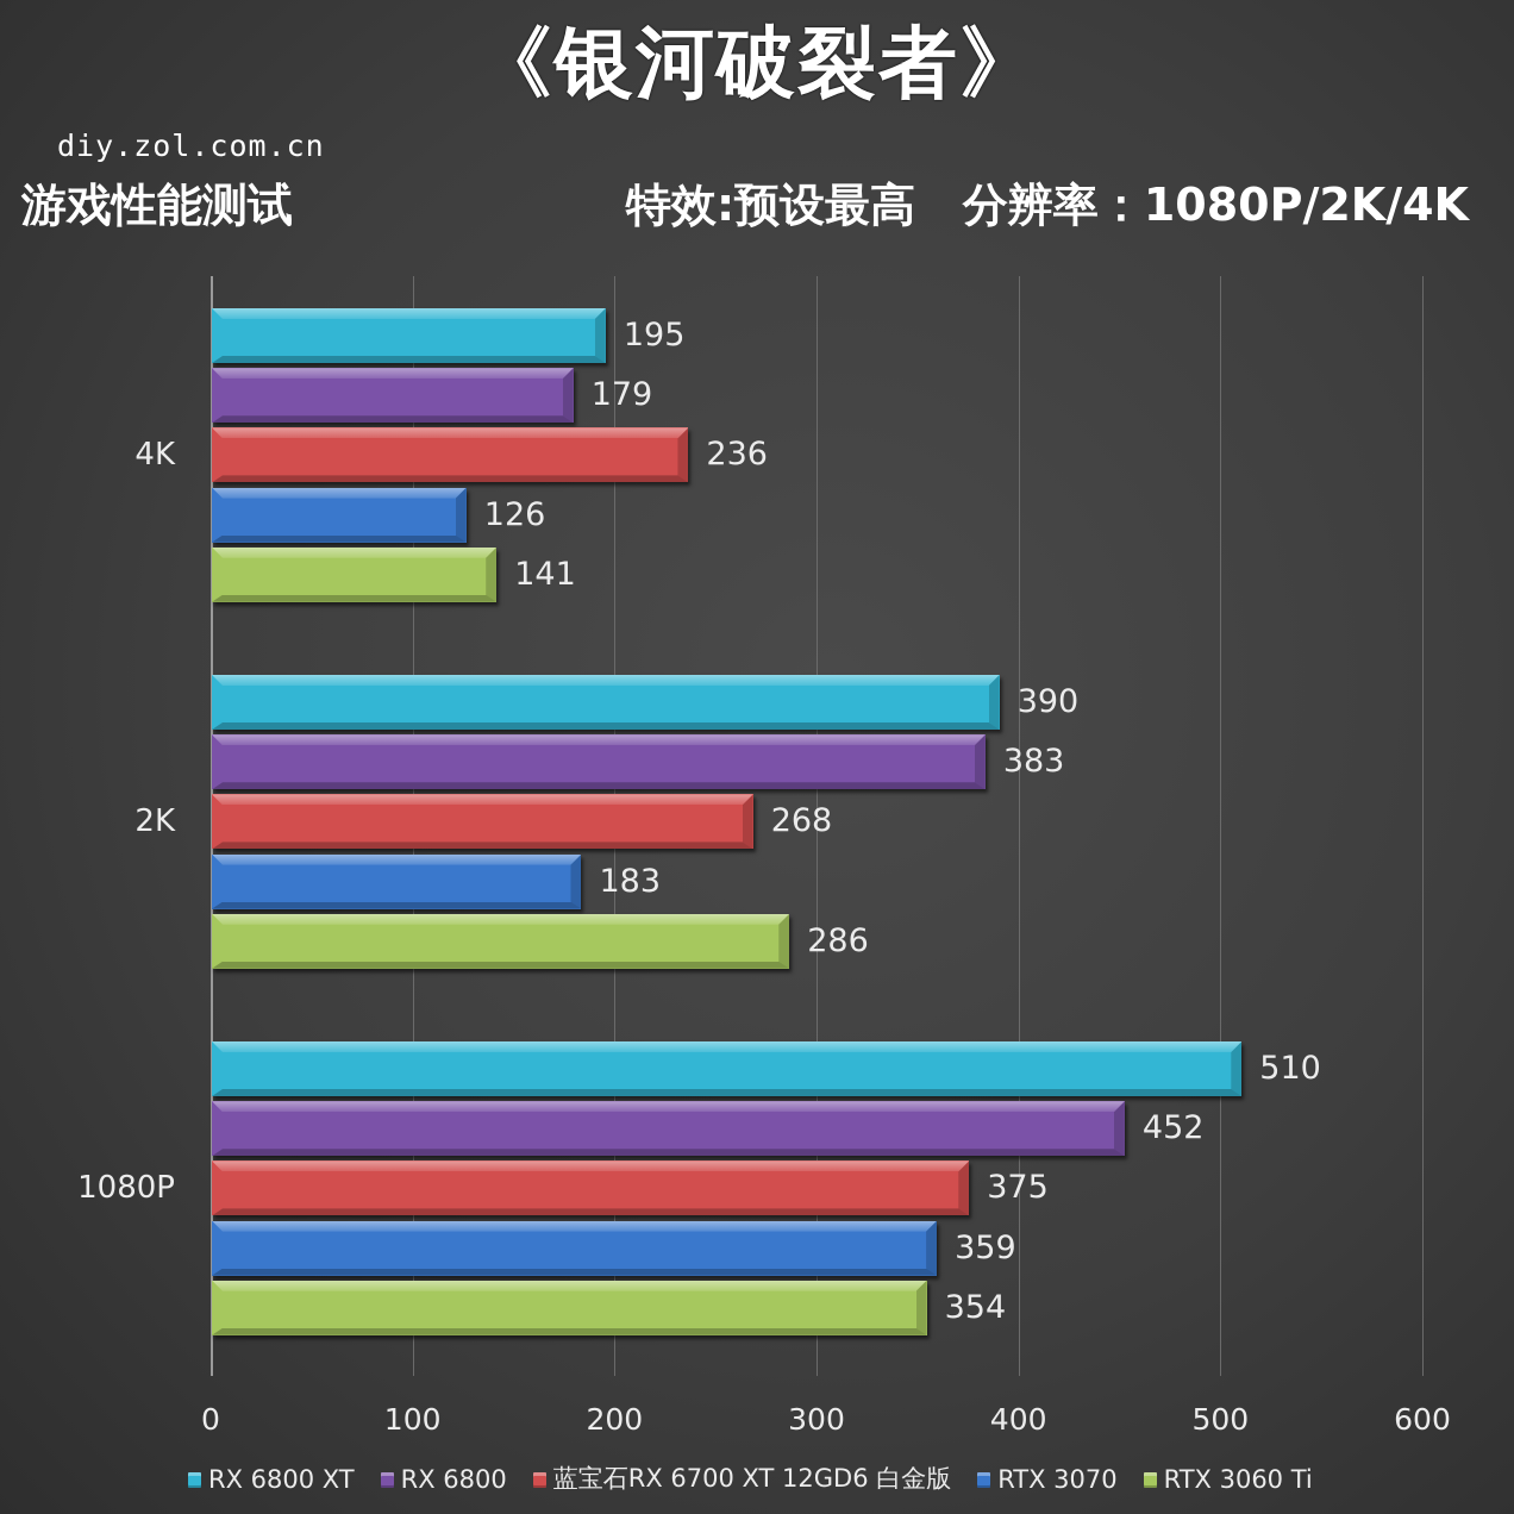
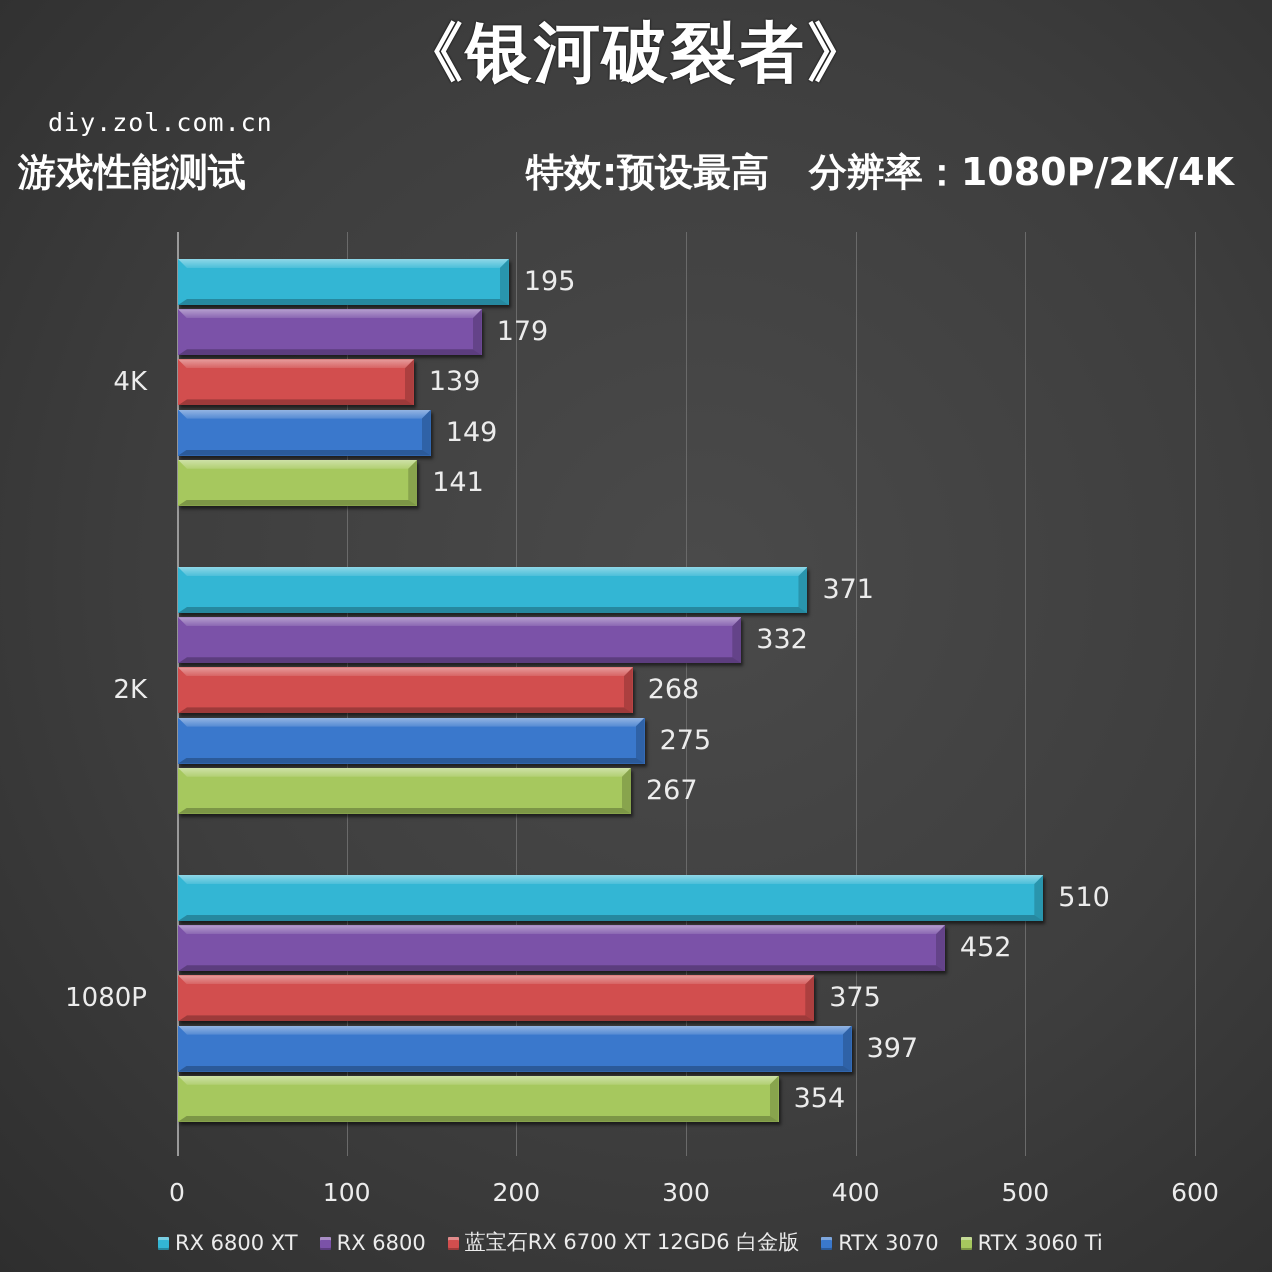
蓝宝石RX 6700 XT 12GD6 白金版/4K: 236 -> 139
RTX 3070/4K: 126 -> 149
RX 6800 XT/2K: 390 -> 371
RX 6800/2K: 383 -> 332
RTX 3070/2K: 183 -> 275
RTX 3060 Ti/2K: 286 -> 267
RTX 3070/1080P: 359 -> 397
